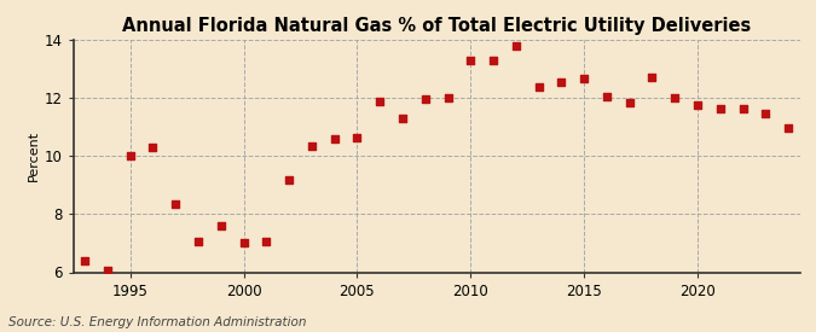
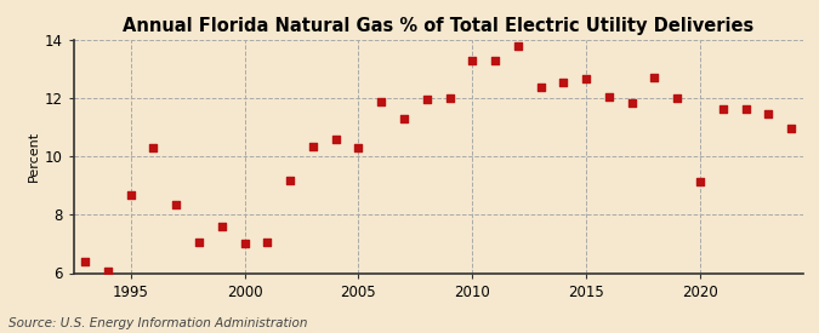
1995: 10.00 -> 8.70
2005: 10.65 -> 10.30
2020: 11.75 -> 9.15
